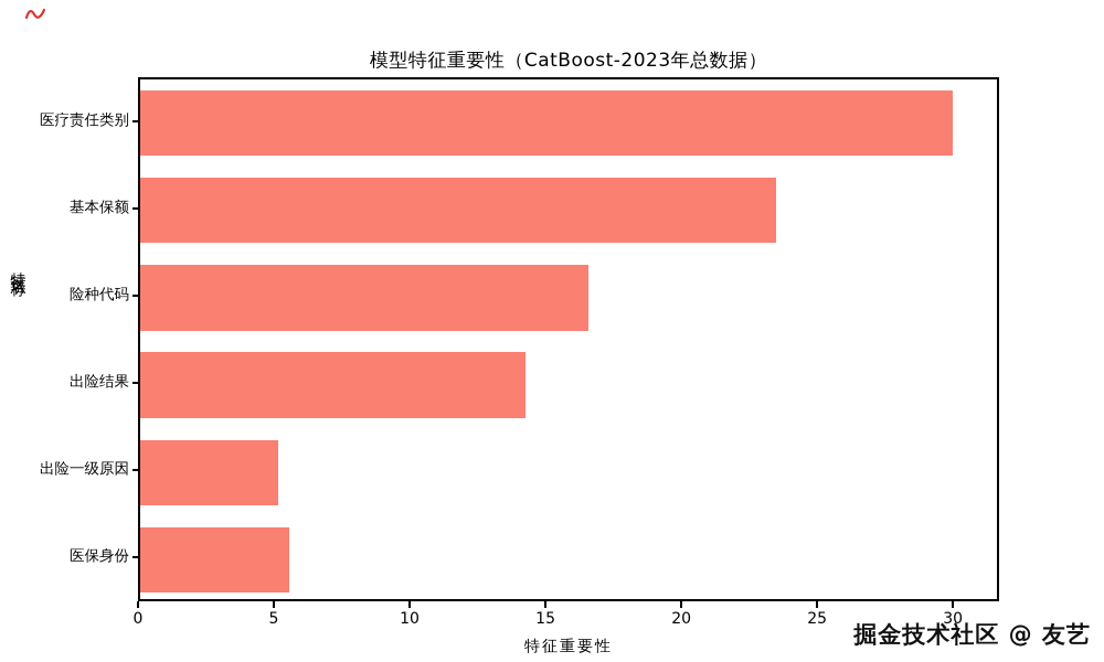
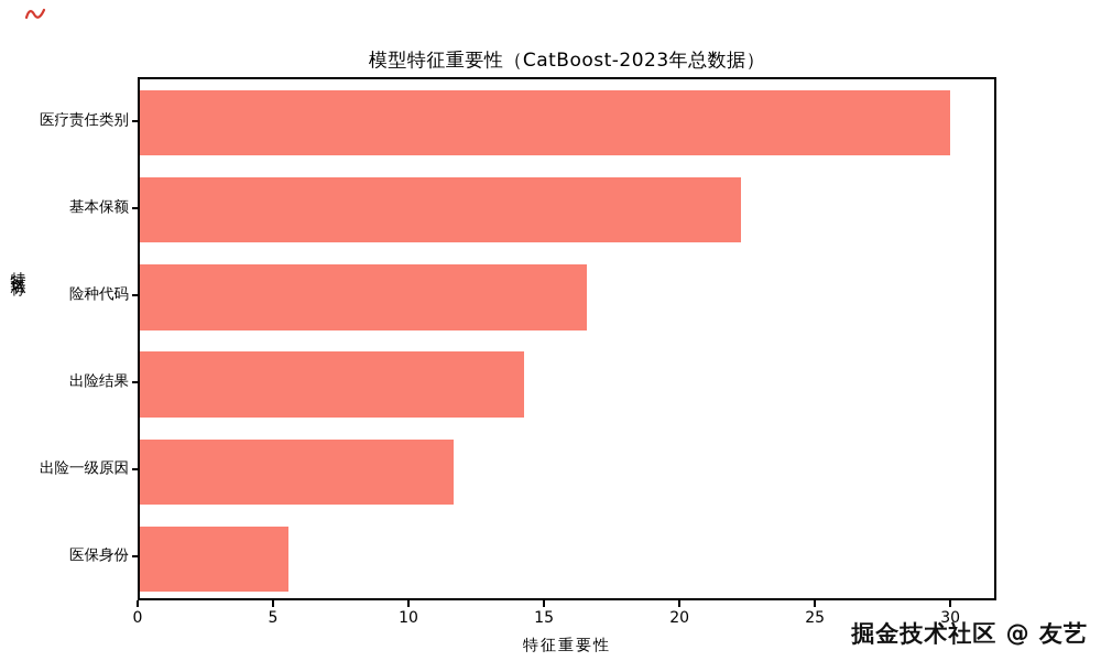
基本保额: 23.4 -> 22.2
出险一级原因: 5.1 -> 11.6
